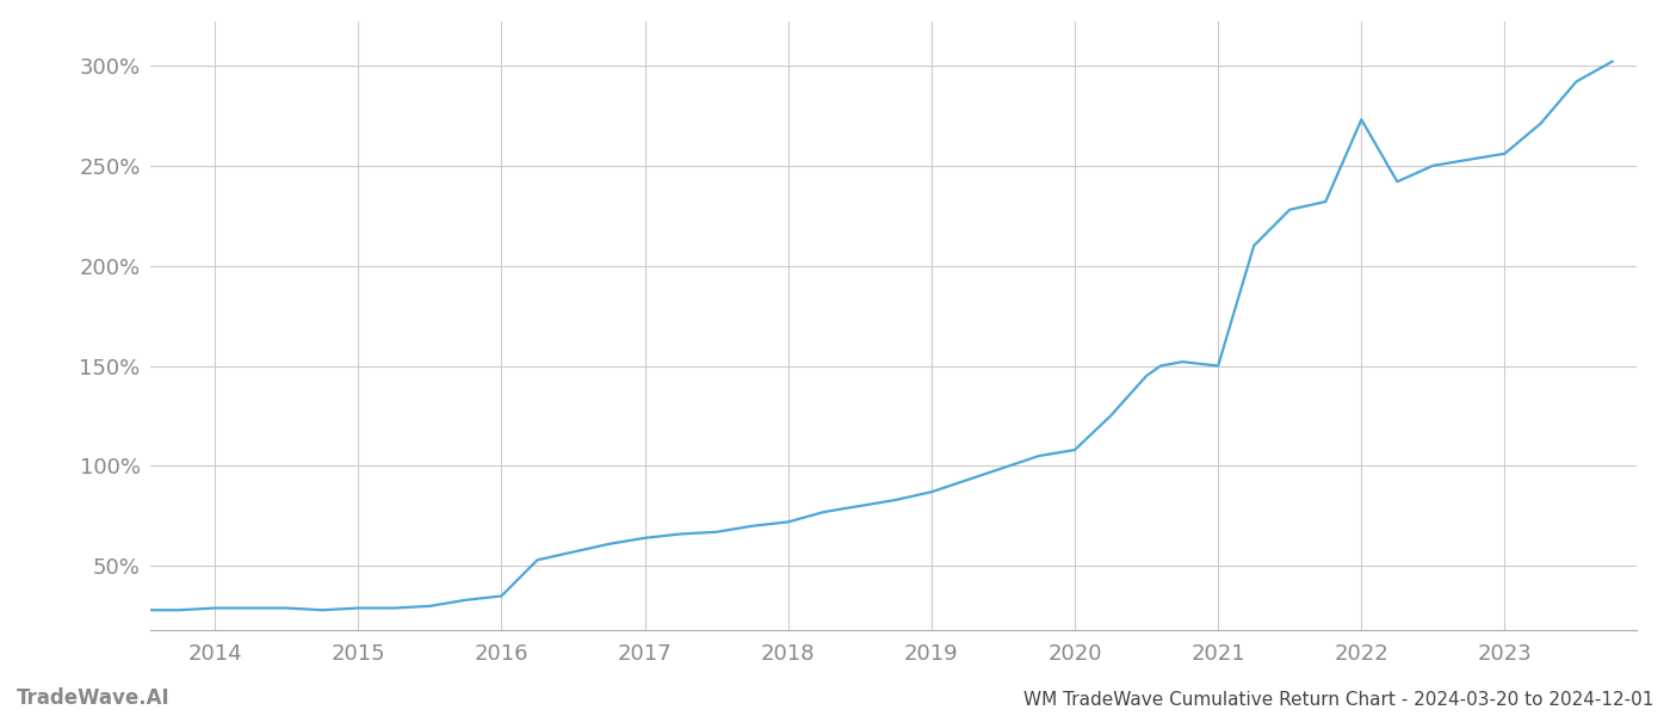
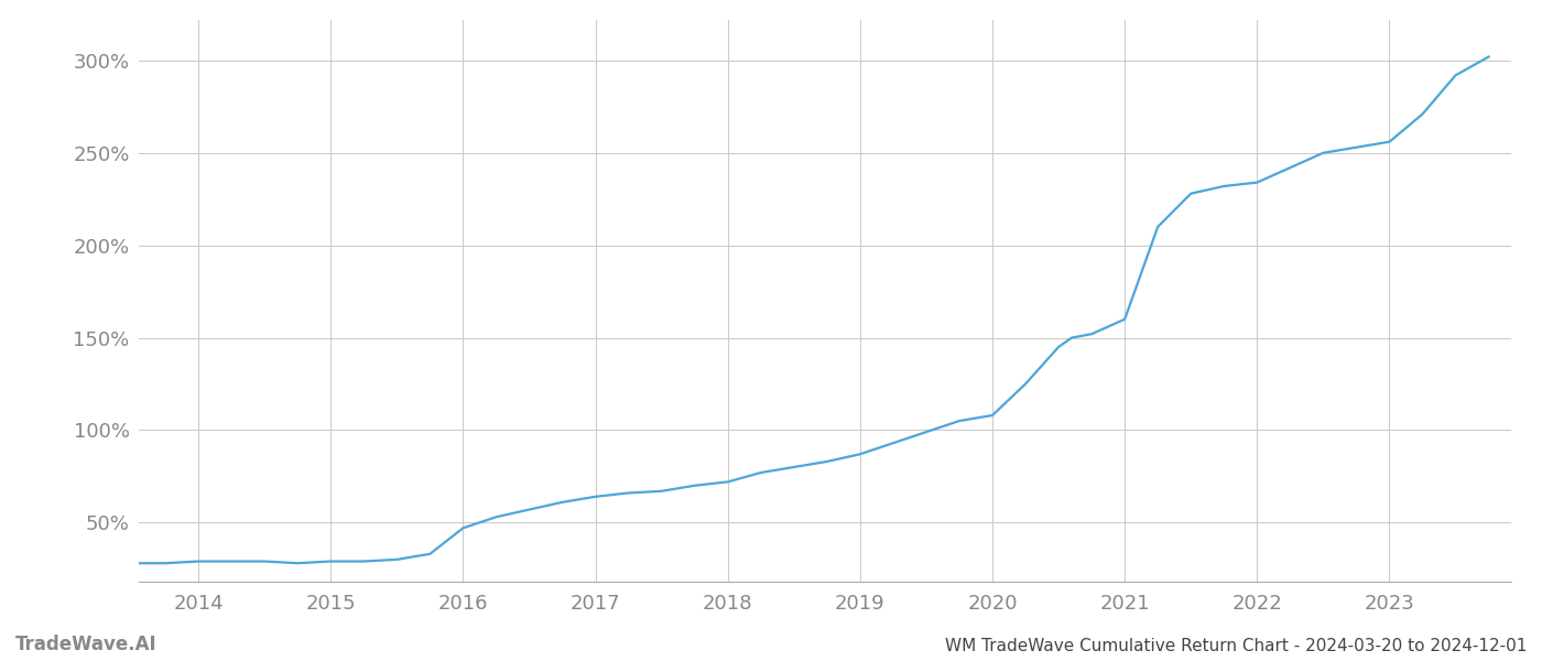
2016: 35% -> 47%
2021: 150% -> 160%
2022: 273% -> 234%
